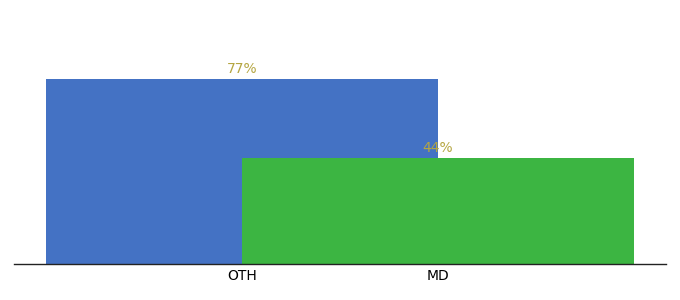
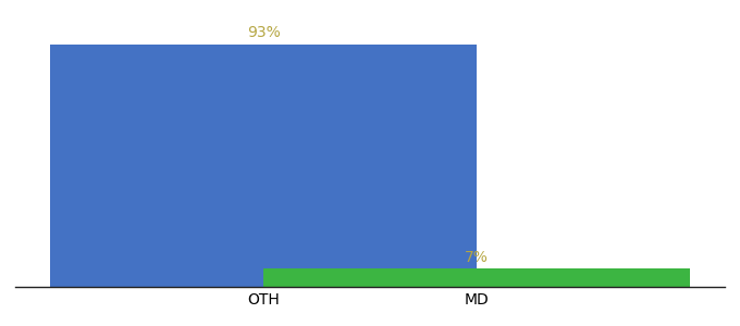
OTH: 77% -> 93%
MD: 44% -> 7%
